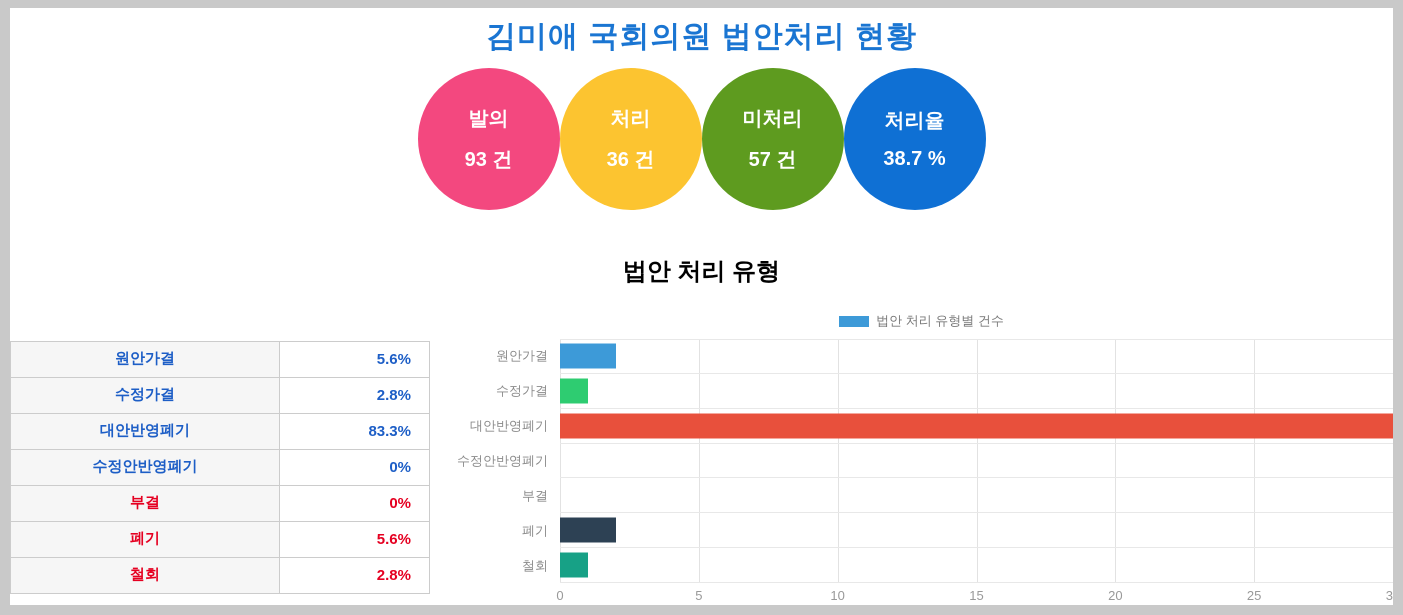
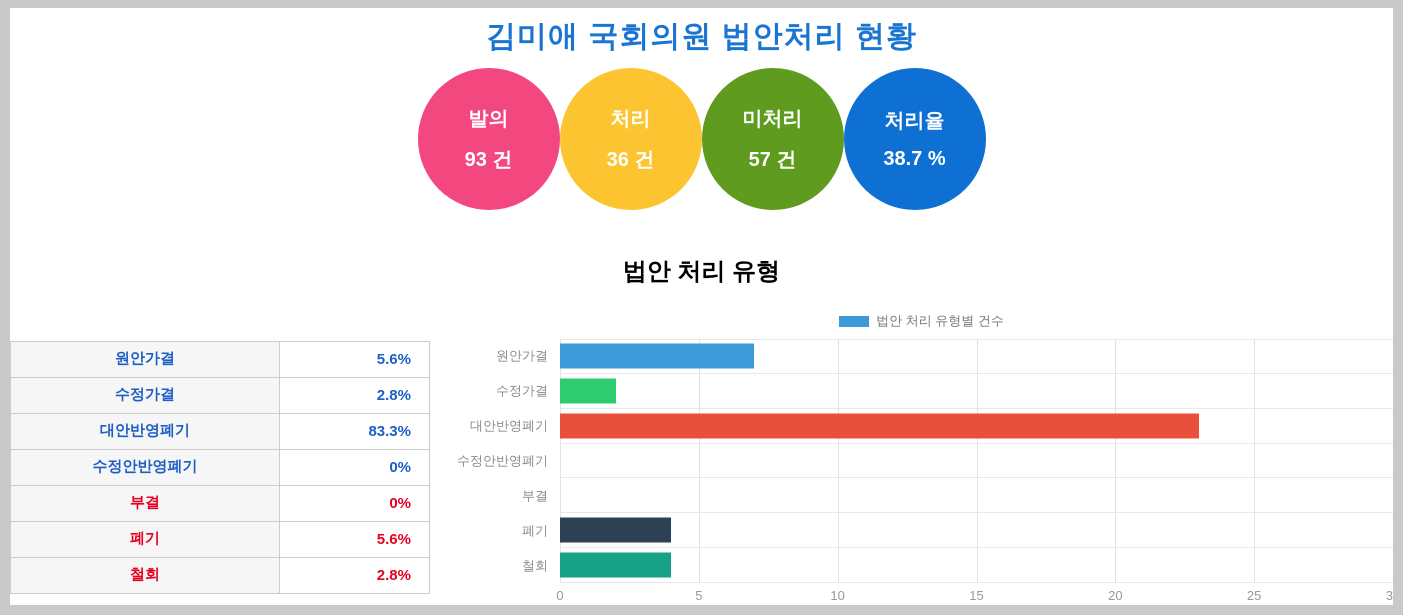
원안가결: 2 -> 7
수정가결: 1 -> 2
대안반영폐기: 30 -> 23
폐기: 2 -> 4
철회: 1 -> 4
